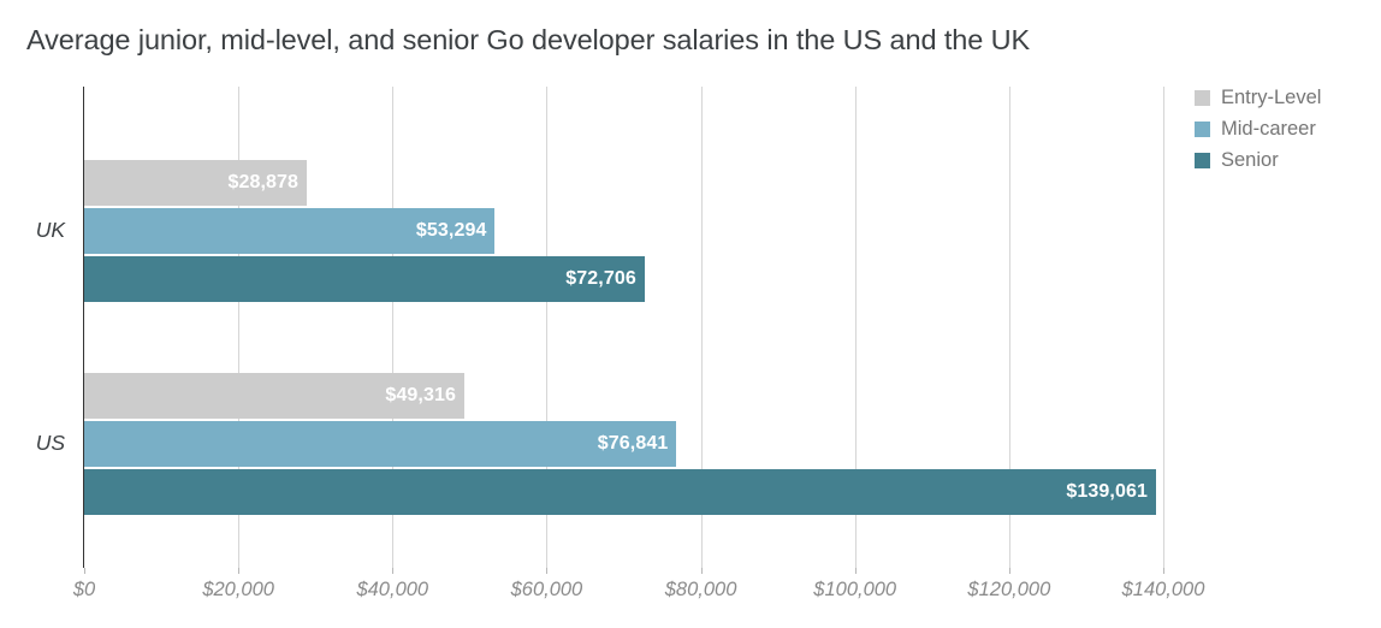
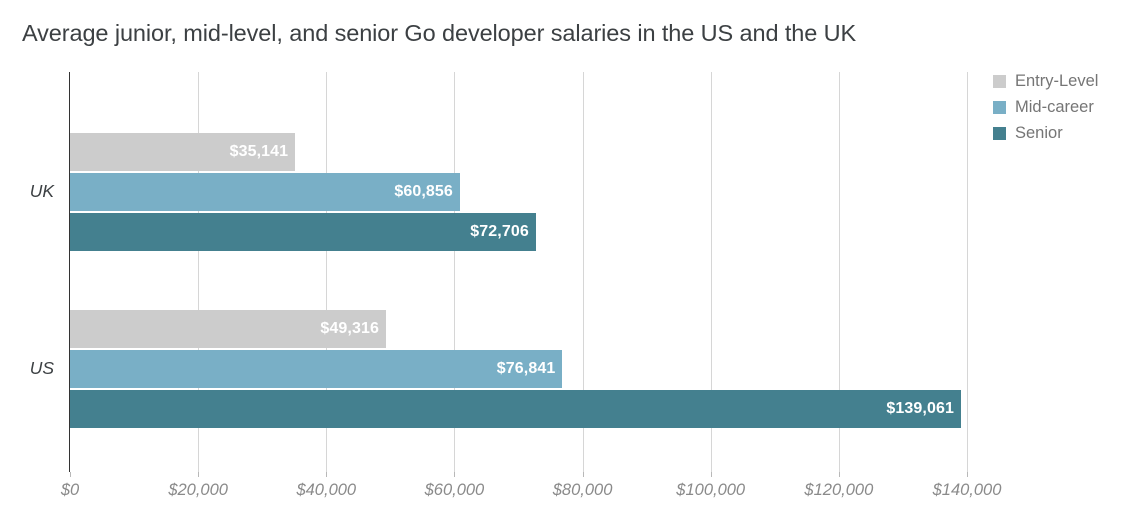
Entry-Level/UK: $28,878 -> $35,141
Mid-career/UK: $53,294 -> $60,856
